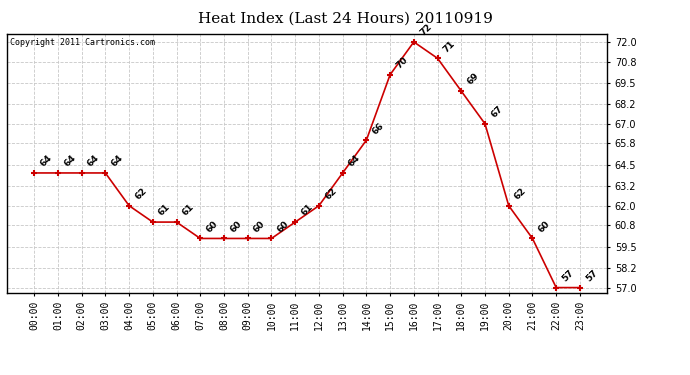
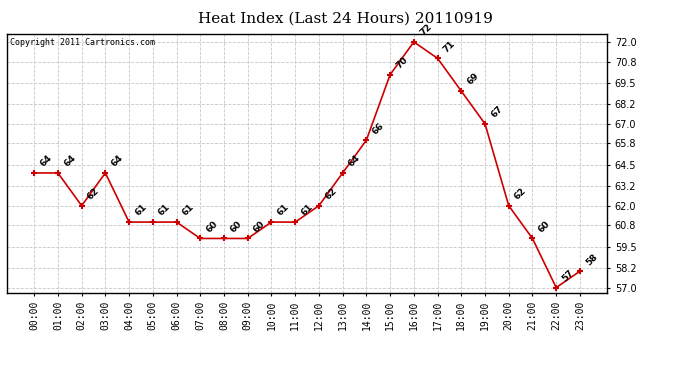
02:00: 64 -> 62
04:00: 62 -> 61
10:00: 60 -> 61
23:00: 57 -> 58
